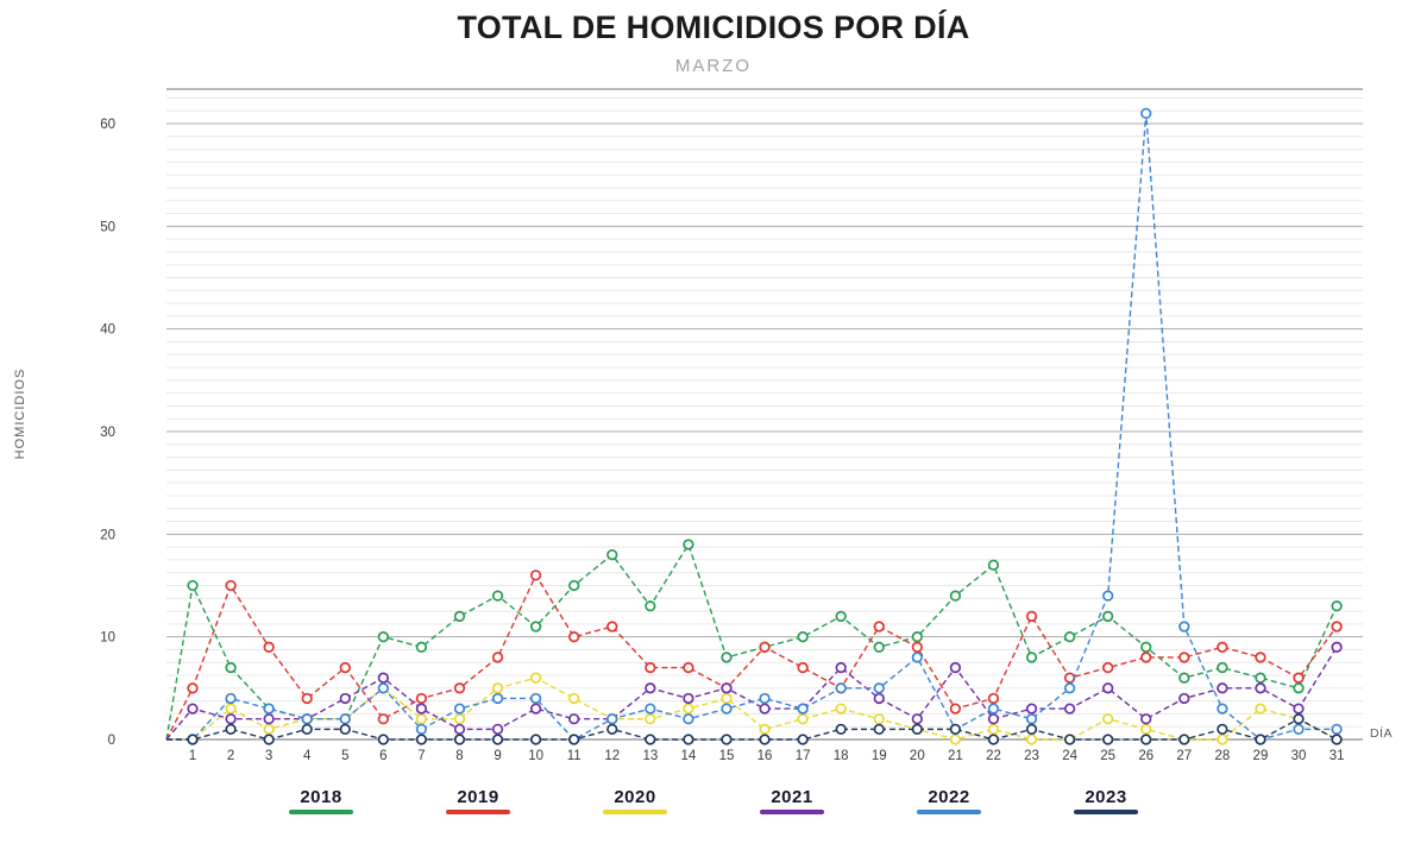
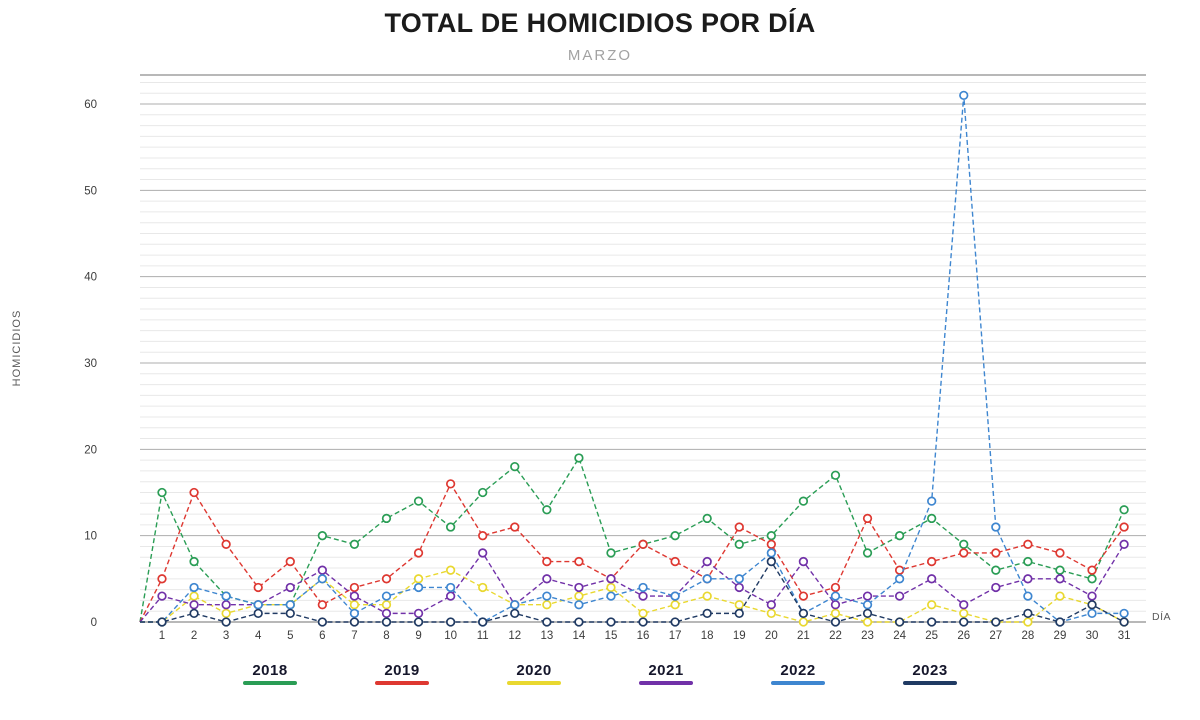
2021/11: 2 -> 8
2023/20: 1 -> 7
